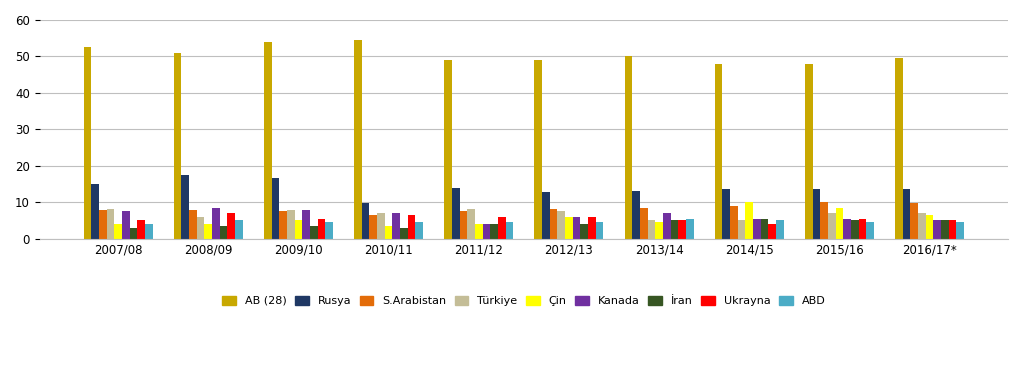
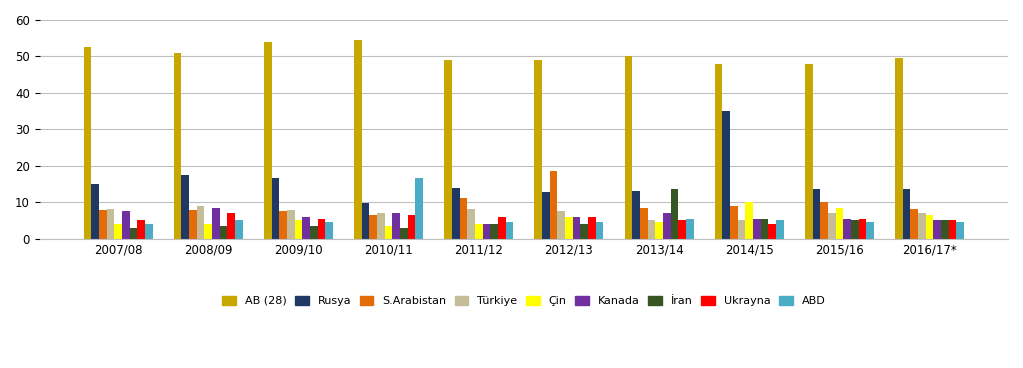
Türkiye/2008/09: 6.0 -> 9.0
Kanada/2009/10: 7.8 -> 6.0
ABD/2010/11: 4.5 -> 16.5
S.Arabistan/2011/12: 7.5 -> 11.0
S.Arabistan/2012/13: 8.0 -> 18.5
İran/2013/14: 5.0 -> 13.5
Rusya/2014/15: 13.5 -> 35.0
S.Arabistan/2016/17*: 9.8 -> 8.0
